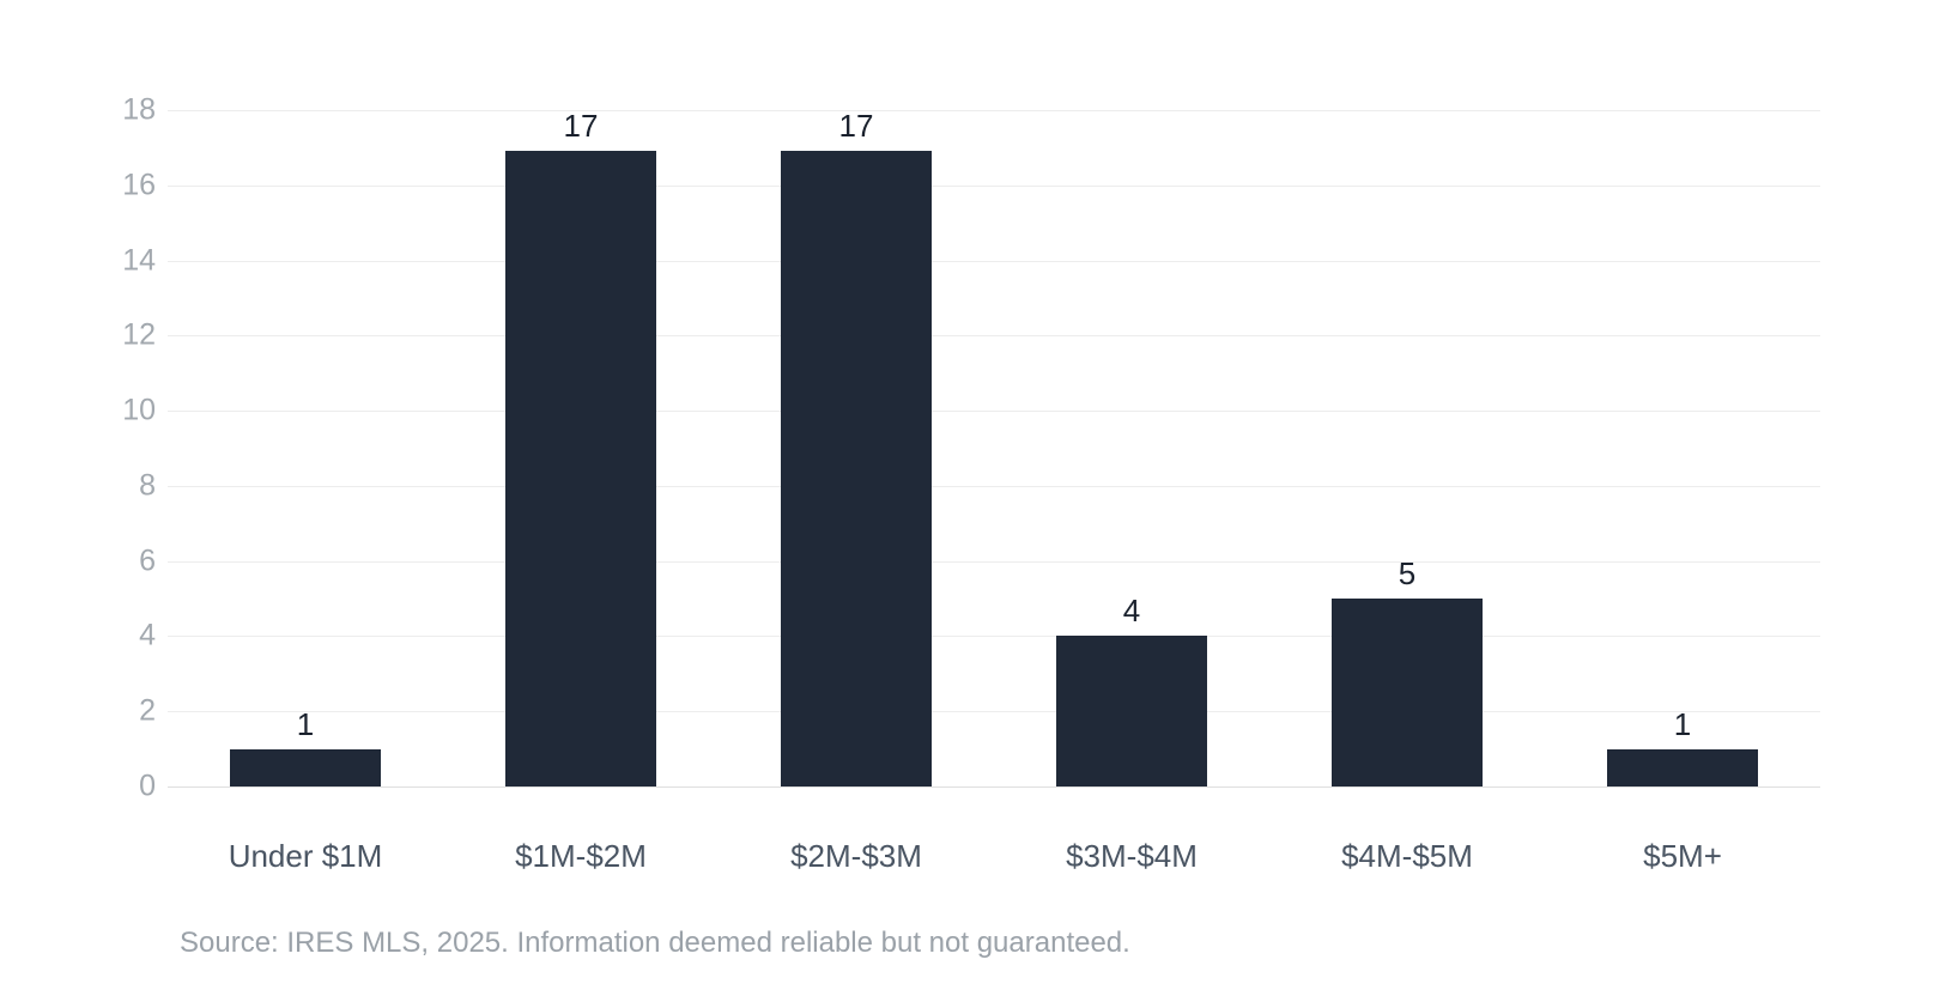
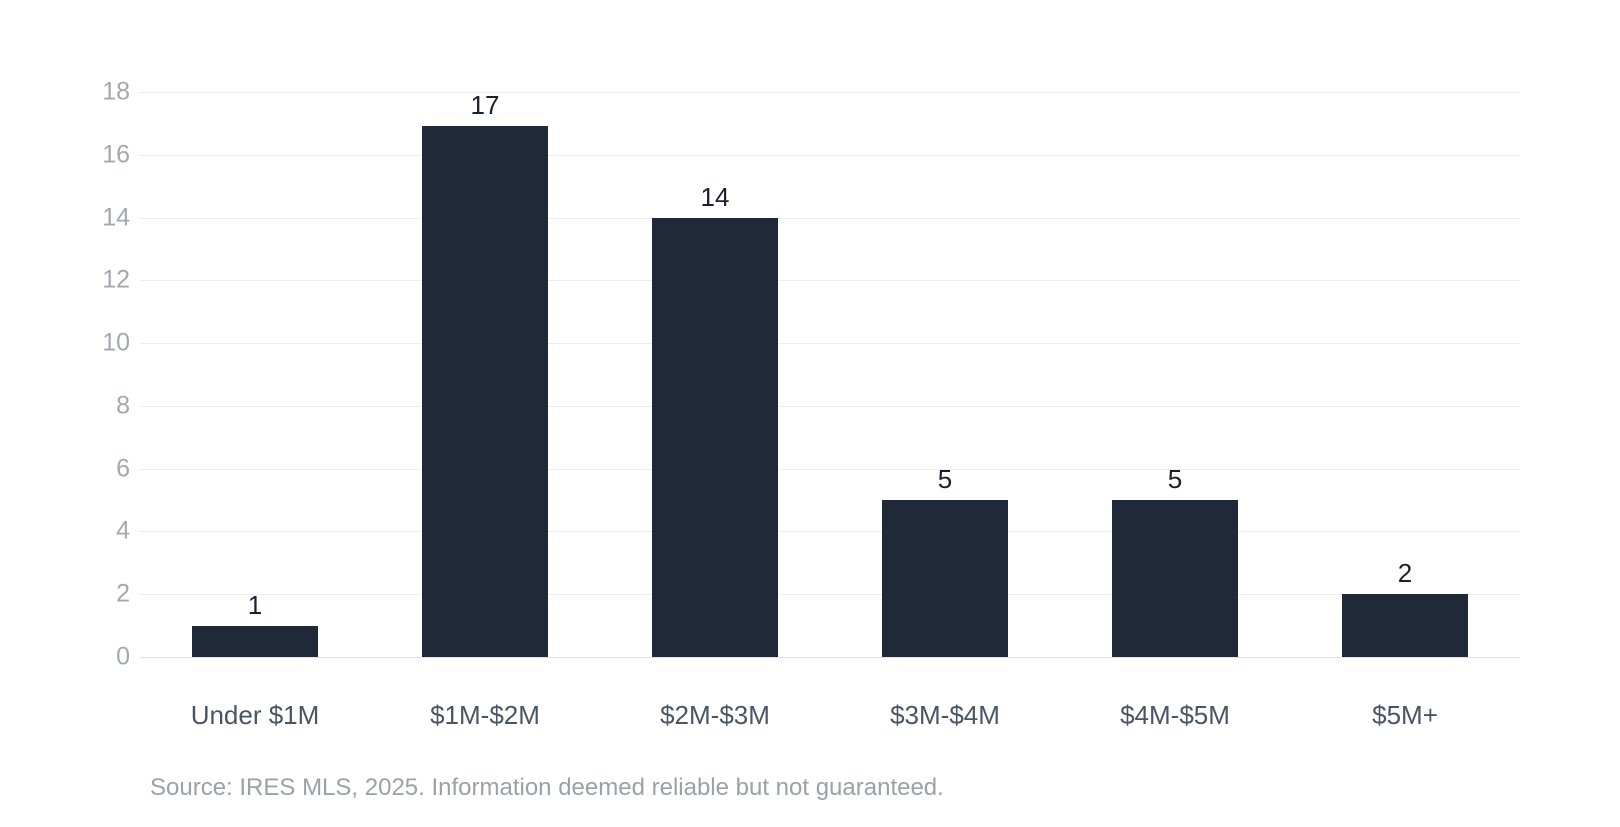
$2M-$3M: 17 -> 14
$3M-$4M: 4 -> 5
$5M+: 1 -> 2
